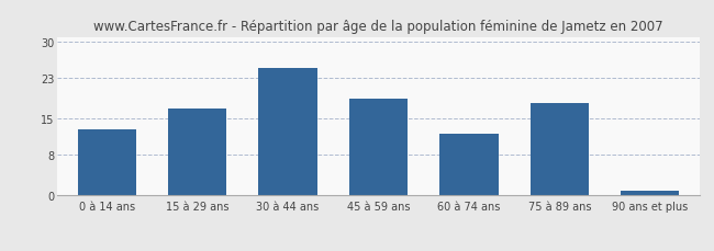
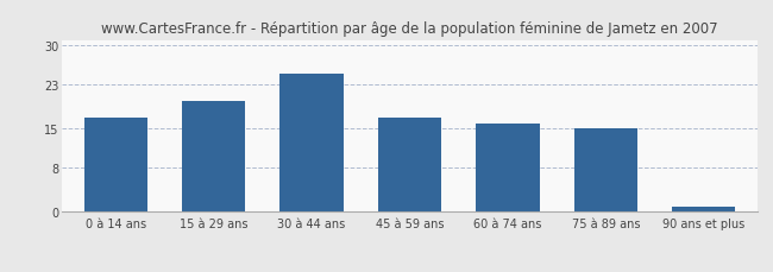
0 à 14 ans: 13 -> 17
15 à 29 ans: 17 -> 20
45 à 59 ans: 19 -> 17
60 à 74 ans: 12 -> 16
75 à 89 ans: 18 -> 15
